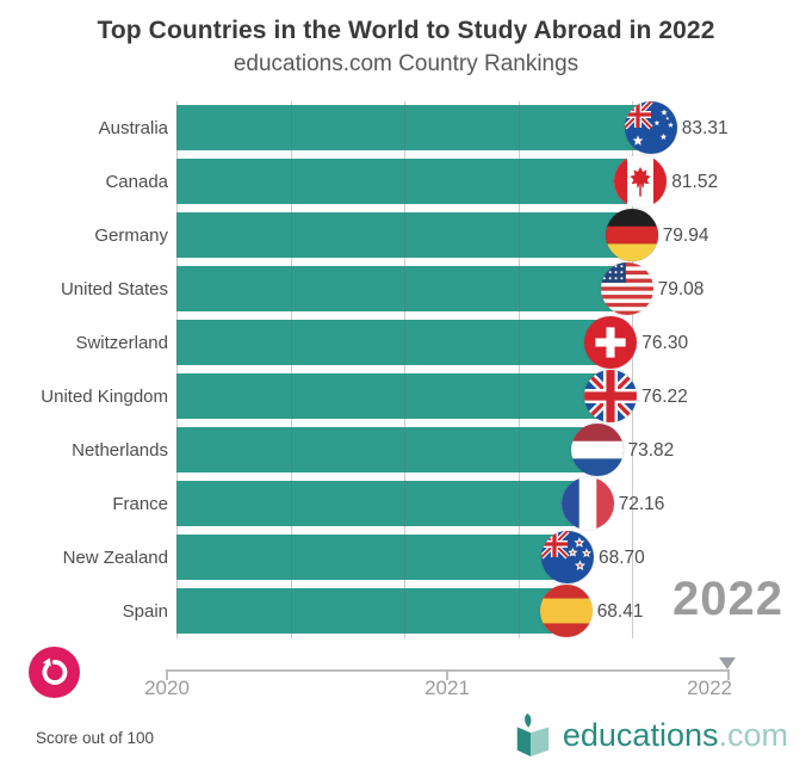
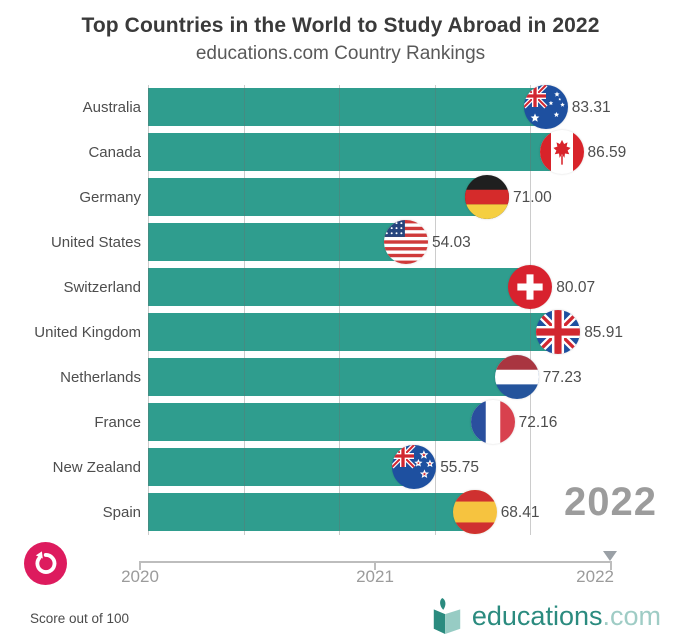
Canada: 81.52 -> 86.59
Germany: 79.94 -> 71.00
United States: 79.08 -> 54.03
Switzerland: 76.30 -> 80.07
United Kingdom: 76.22 -> 85.91
Netherlands: 73.82 -> 77.23
New Zealand: 68.70 -> 55.75
